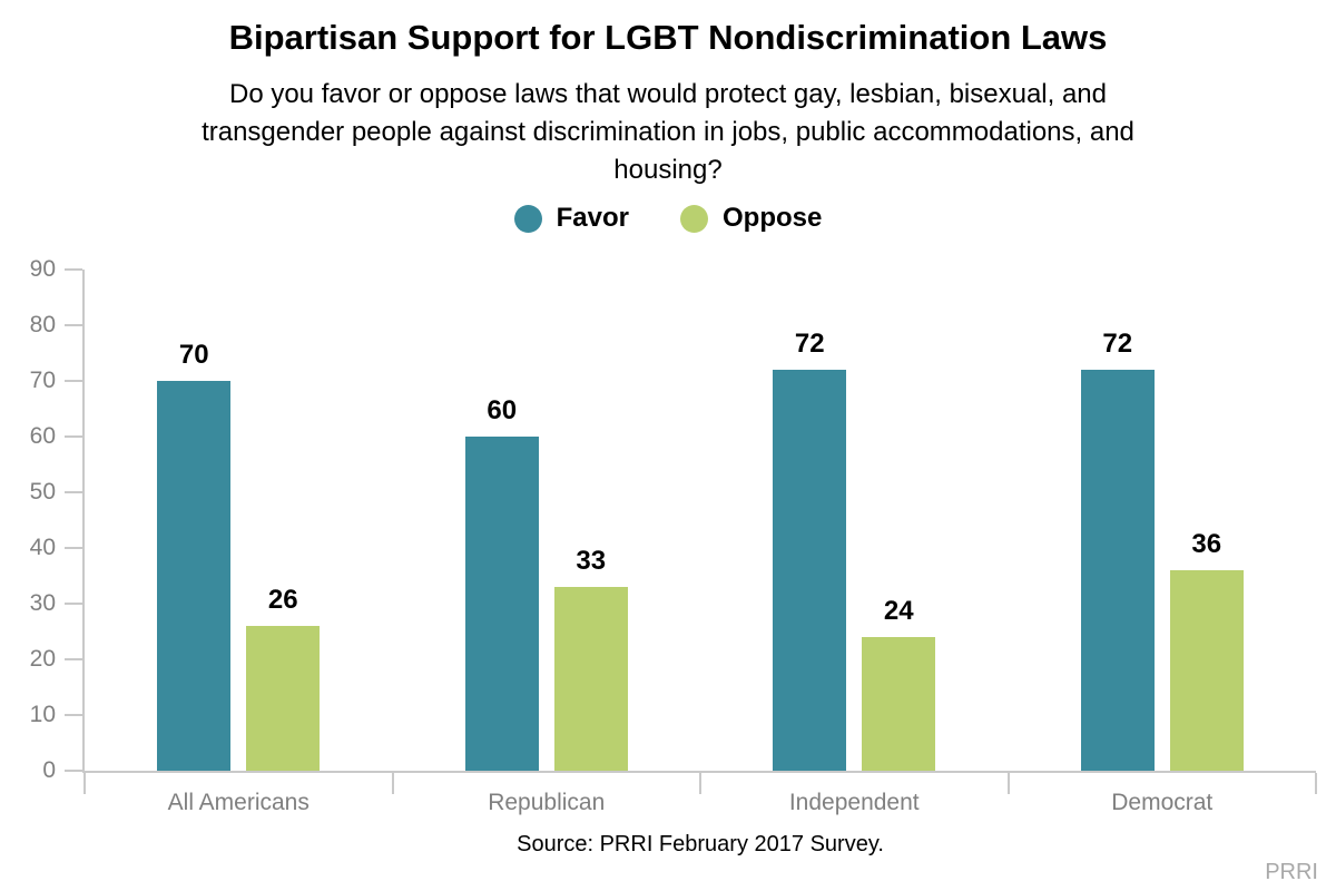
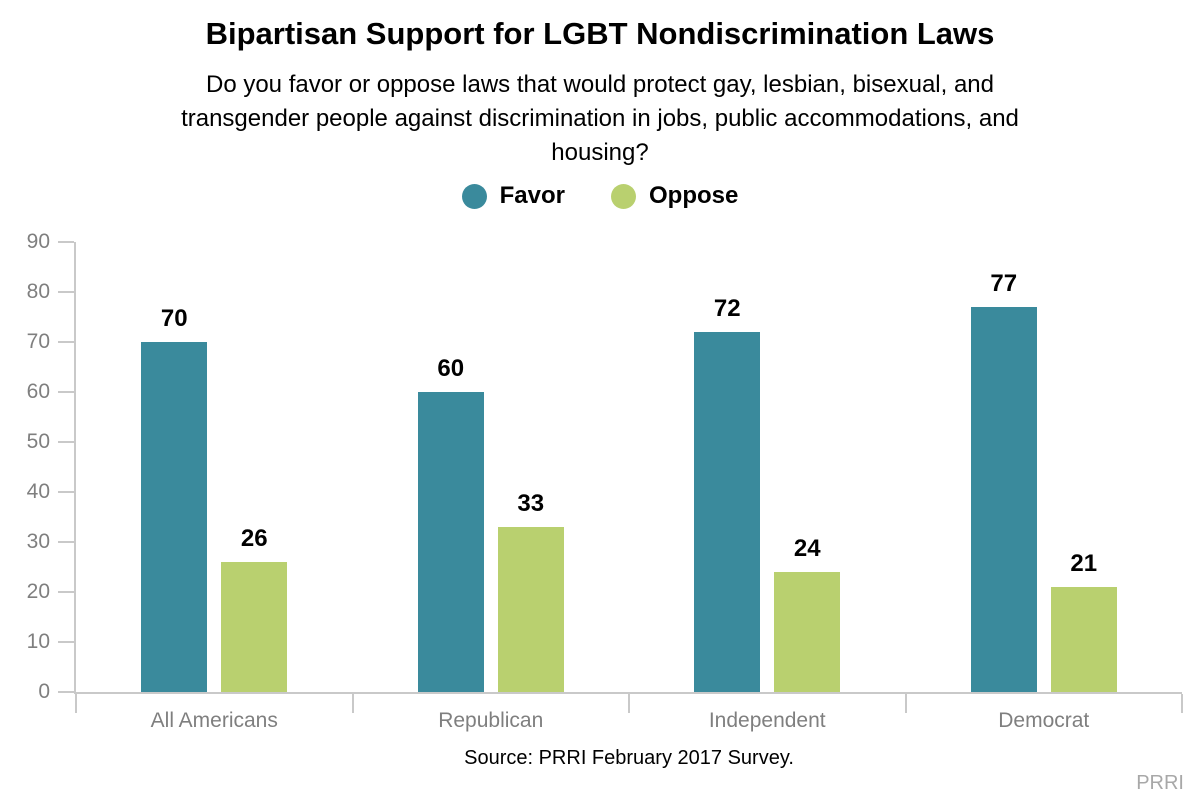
Favor/Democrat: 72 -> 77
Oppose/Democrat: 36 -> 21
